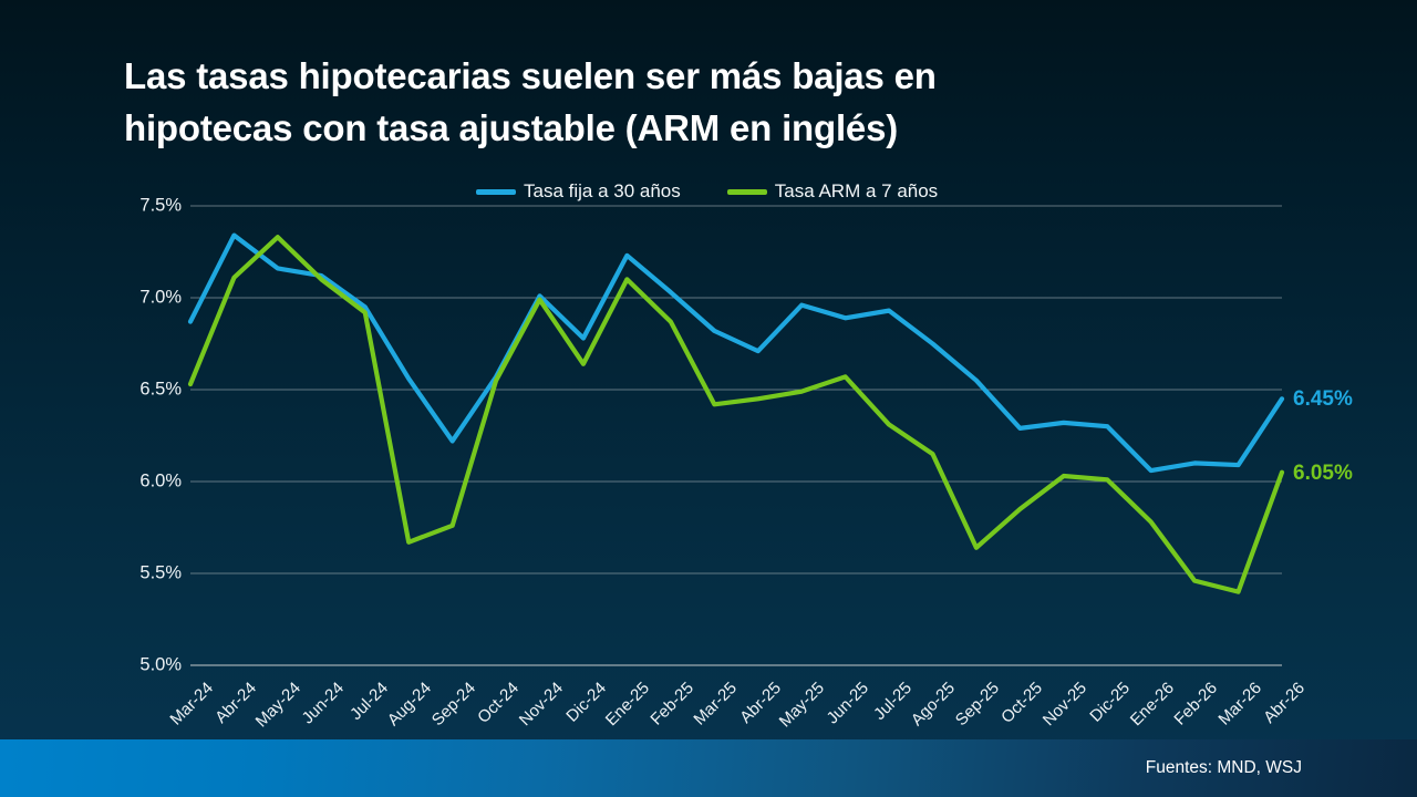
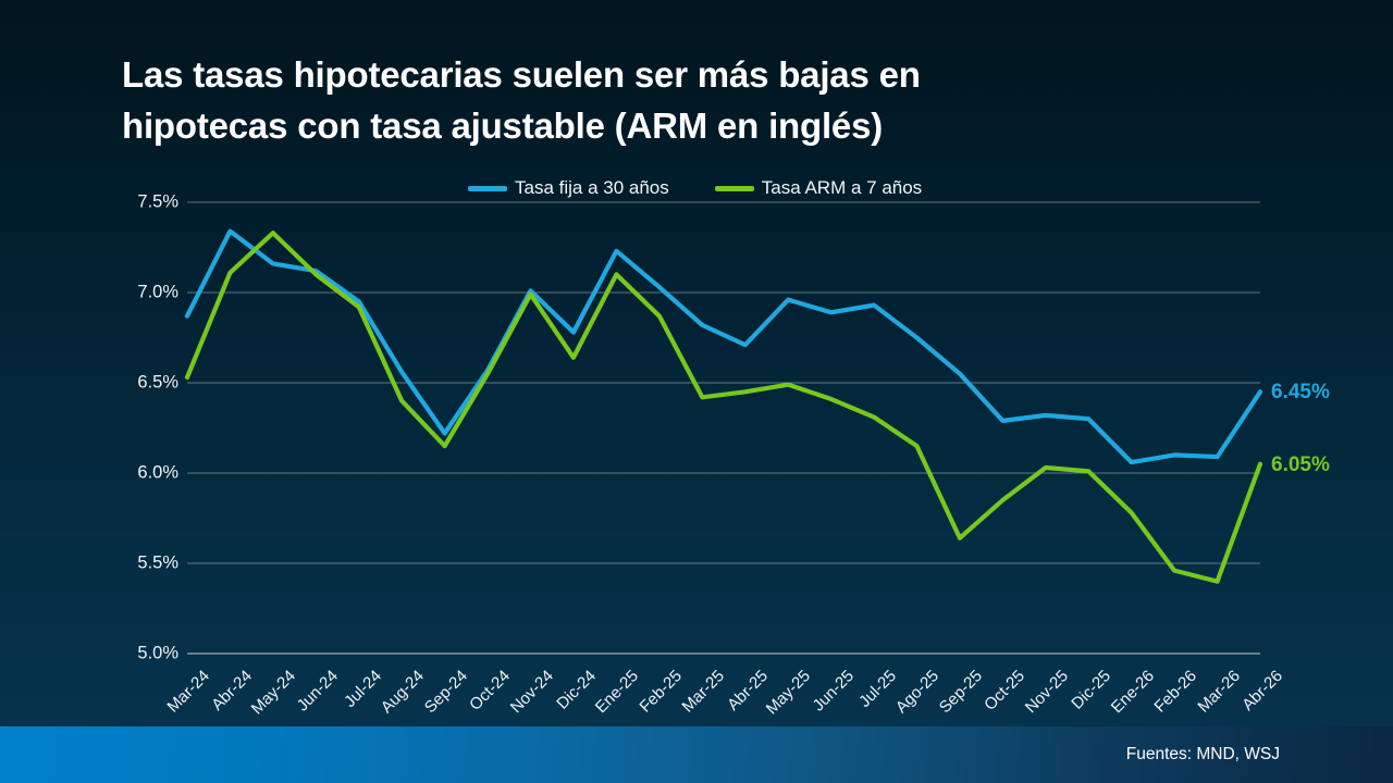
Tasa ARM a 7 años/Aug-24: 5.67% -> 6.40%
Tasa ARM a 7 años/Sep-24: 5.76% -> 6.15%
Tasa ARM a 7 años/Jun-25: 6.57% -> 6.41%
